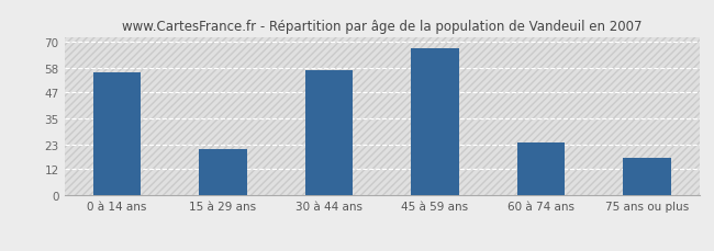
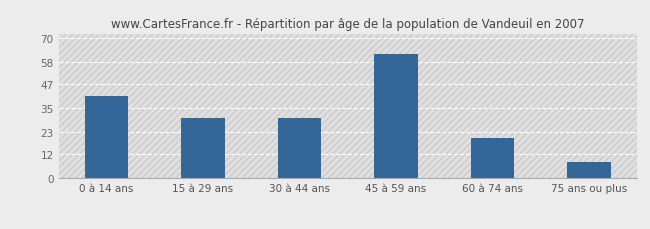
0 à 14 ans: 56 -> 41
15 à 29 ans: 21 -> 30
30 à 44 ans: 57 -> 30
45 à 59 ans: 67 -> 62
60 à 74 ans: 24 -> 20
75 ans ou plus: 17 -> 8
